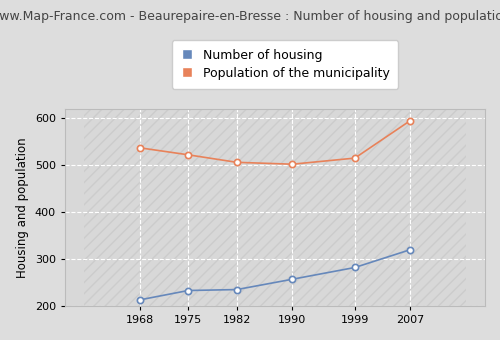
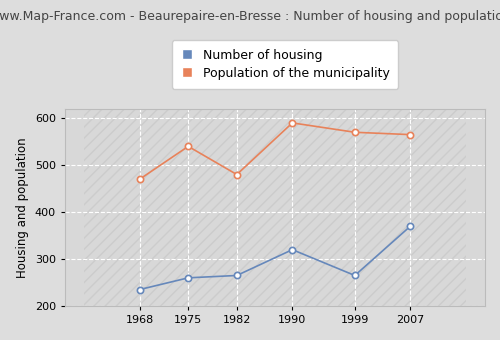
Number of housing/1968: 213 -> 235
Population of the municipality/1968: 537 -> 470
Number of housing/1975: 233 -> 260
Population of the municipality/1975: 522 -> 540
Number of housing/1982: 235 -> 265
Population of the municipality/1982: 506 -> 480
Number of housing/1990: 257 -> 320
Population of the municipality/1990: 502 -> 590
Number of housing/1999: 282 -> 265
Population of the municipality/1999: 515 -> 570
Number of housing/2007: 320 -> 370
Population of the municipality/2007: 595 -> 565
